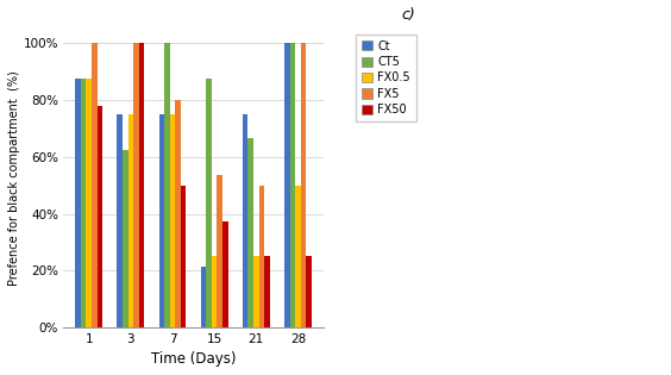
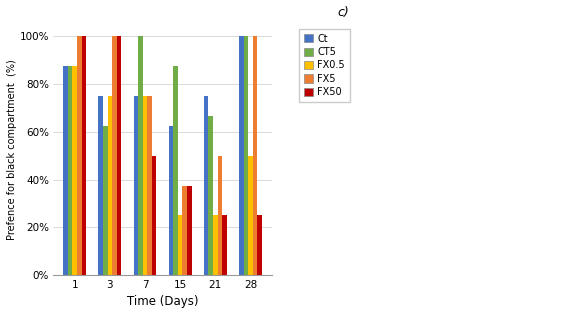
FX50/1: 78.0% -> 100.0%
FX5/7: 80.0% -> 75.0%
Ct/15: 21.5% -> 62.5%
FX5/15: 53.5% -> 37.5%
